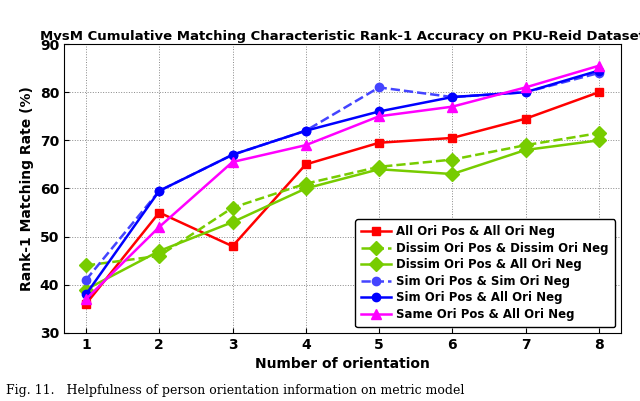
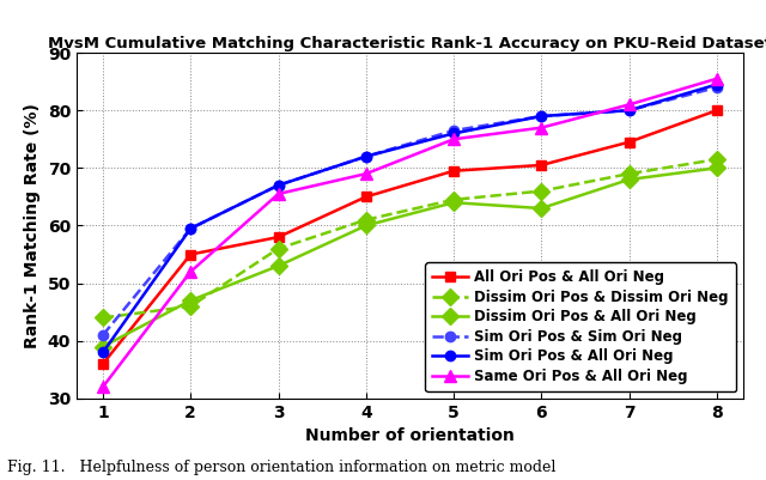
Same Ori Pos & All Ori Neg/1: 37.0 -> 32.0
All Ori Pos & All Ori Neg/3: 48.0 -> 58.0
Sim Ori Pos & Sim Ori Neg/5: 81.0 -> 76.5
